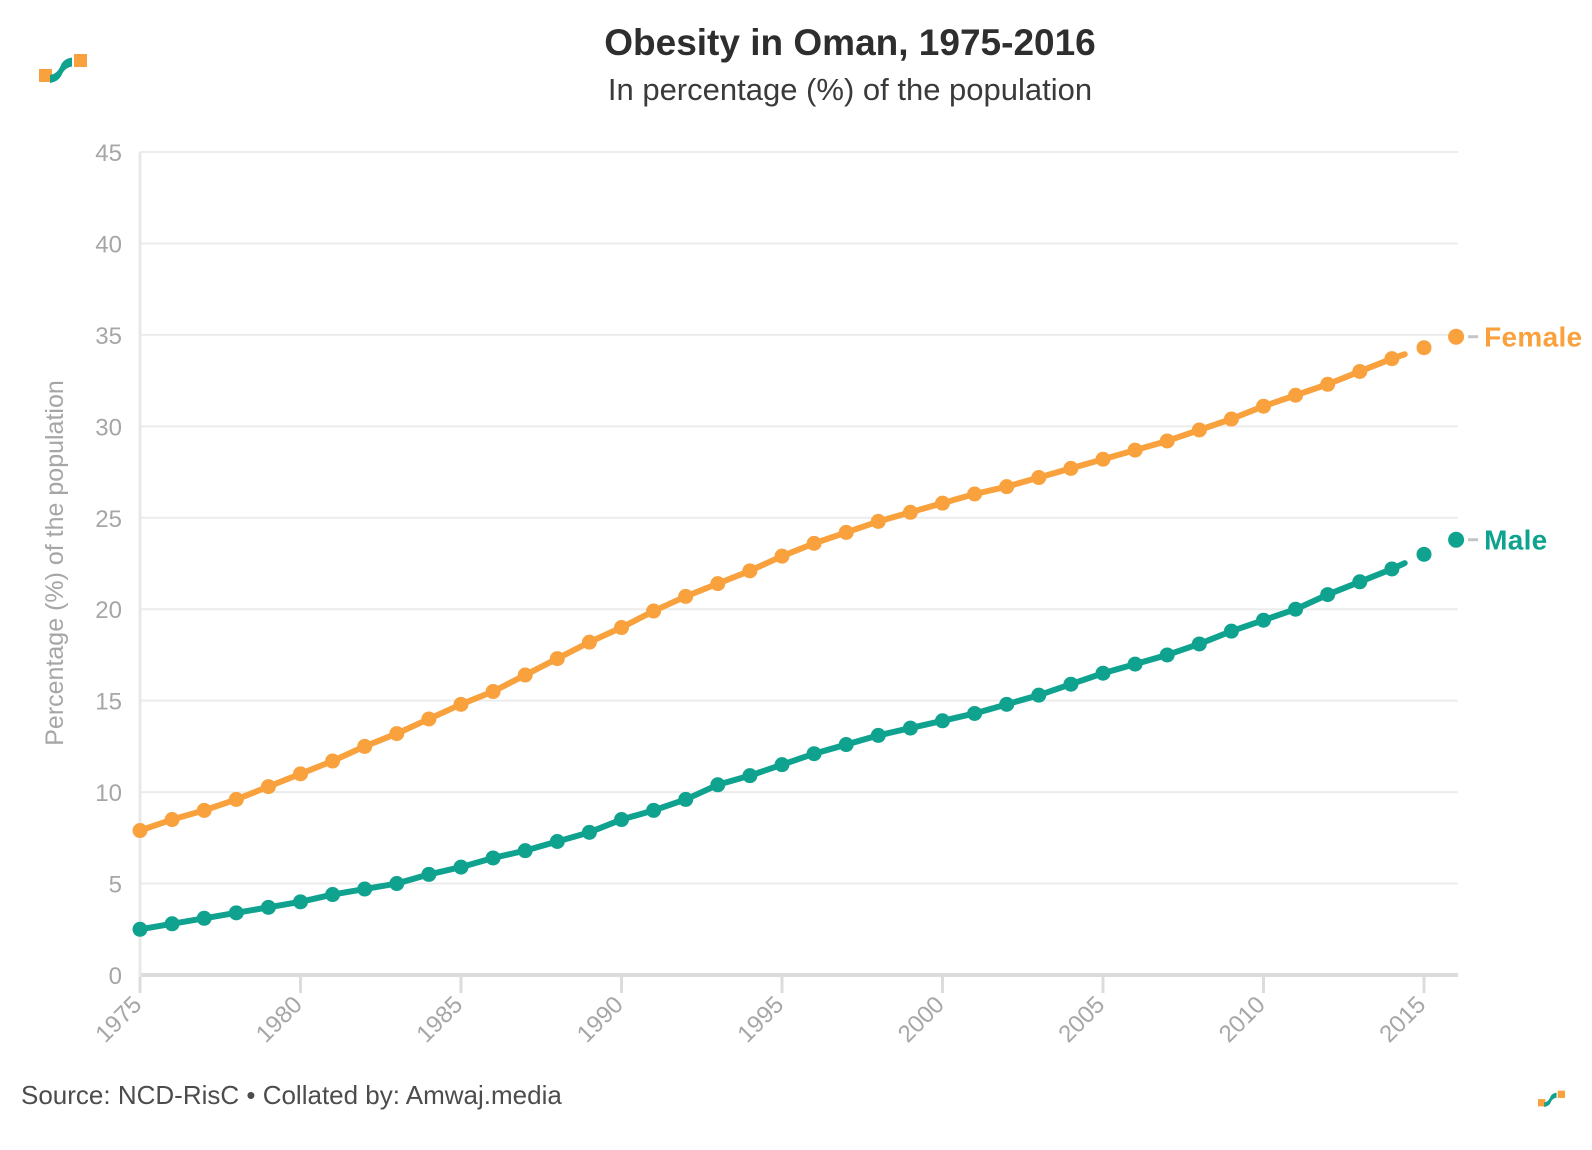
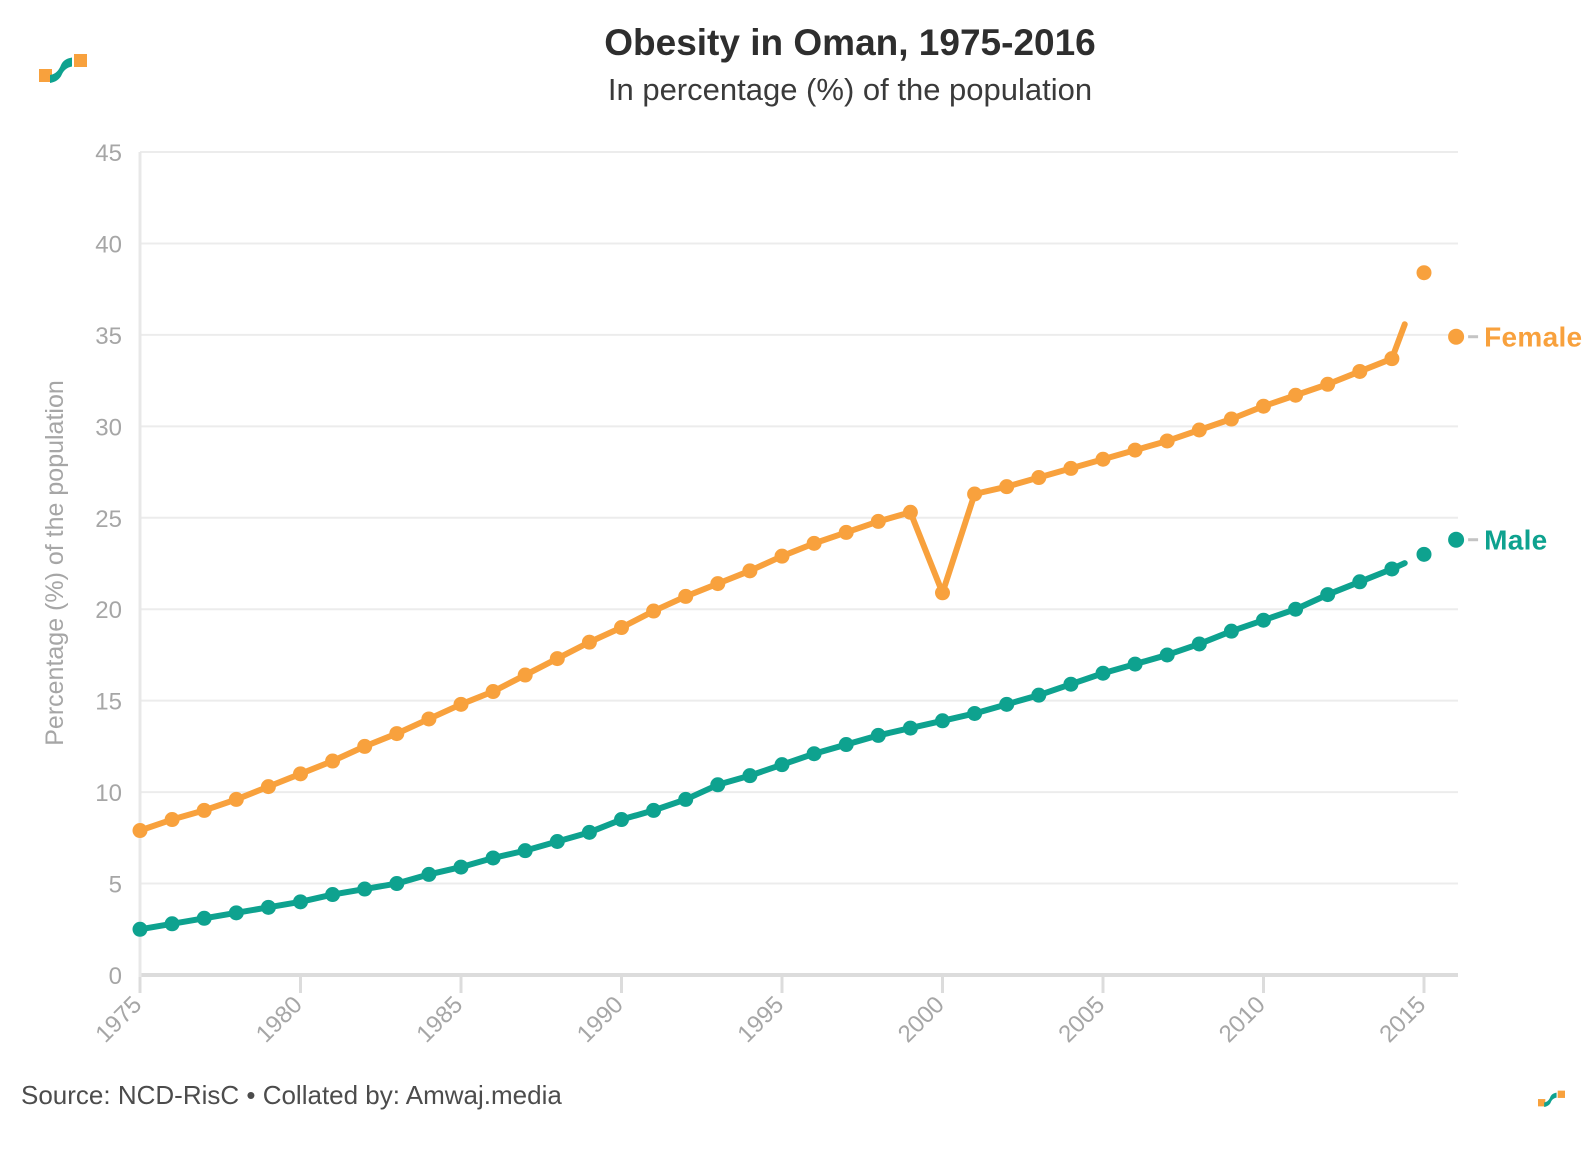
Female/2000: 25.8 -> 20.9
Female/2015: 34.3 -> 38.4
